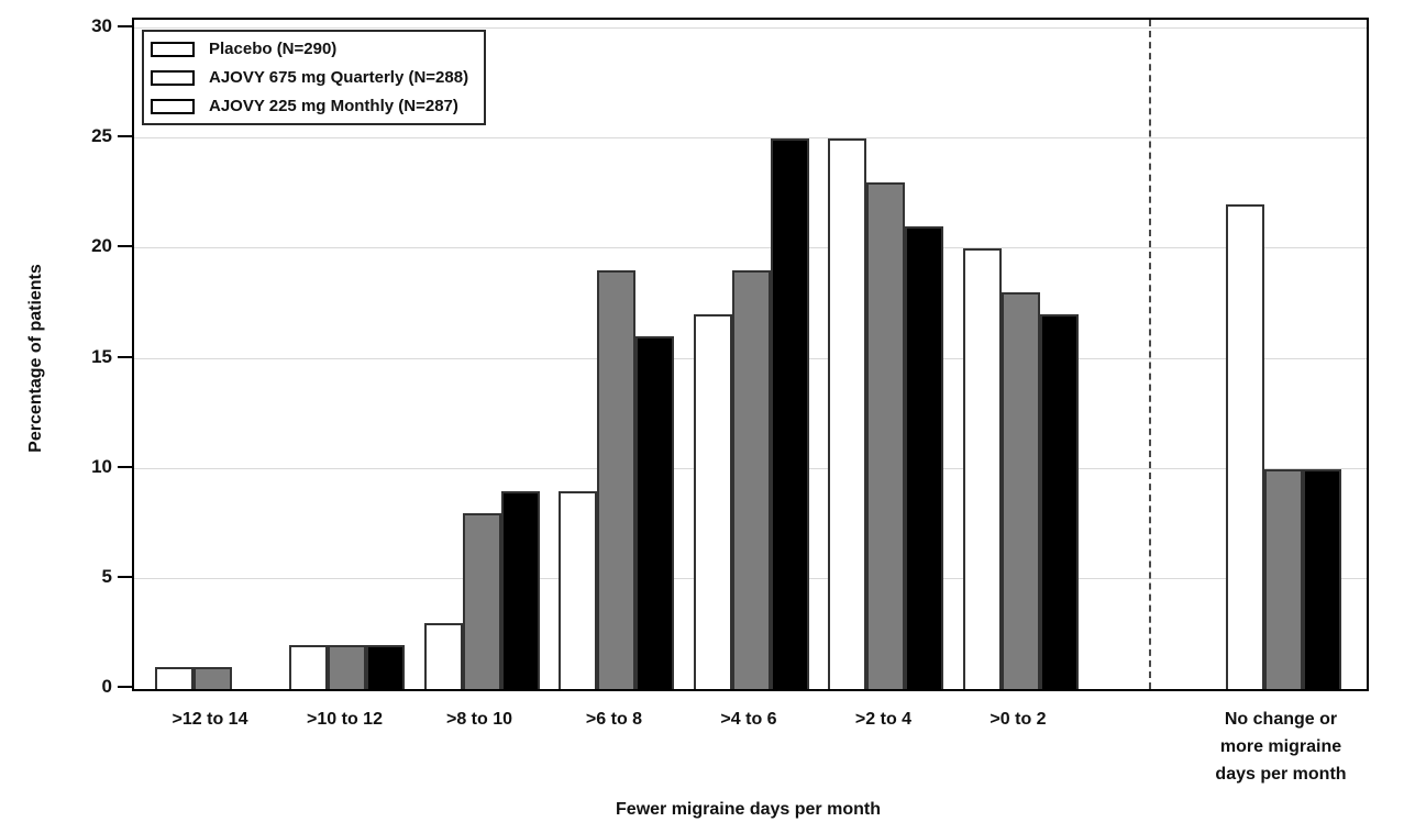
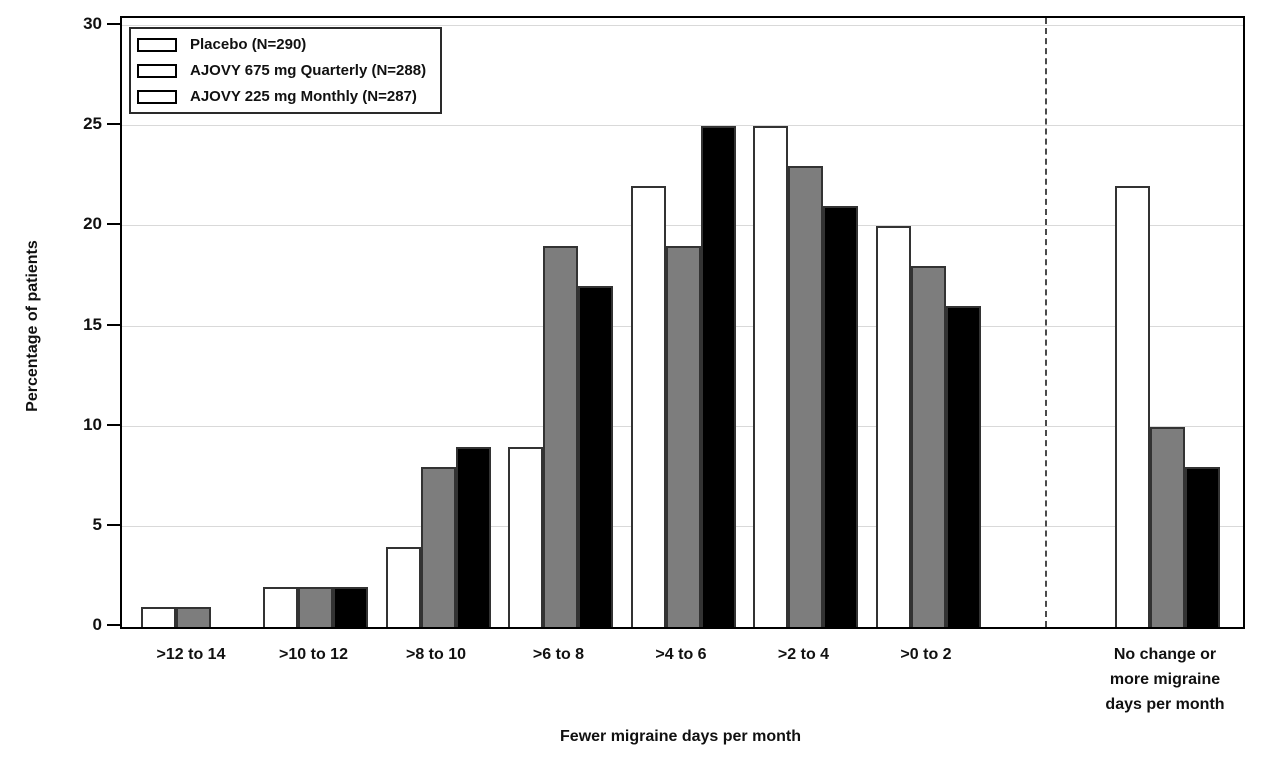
Placebo (N=290)/>8 to 10: 3 -> 4
AJOVY 225 mg Monthly (N=287)/>6 to 8: 16 -> 17
Placebo (N=290)/>4 to 6: 17 -> 22
AJOVY 225 mg Monthly (N=287)/>0 to 2: 17 -> 16
AJOVY 225 mg Monthly (N=287)/No change or more migraine days per month: 10 -> 8
